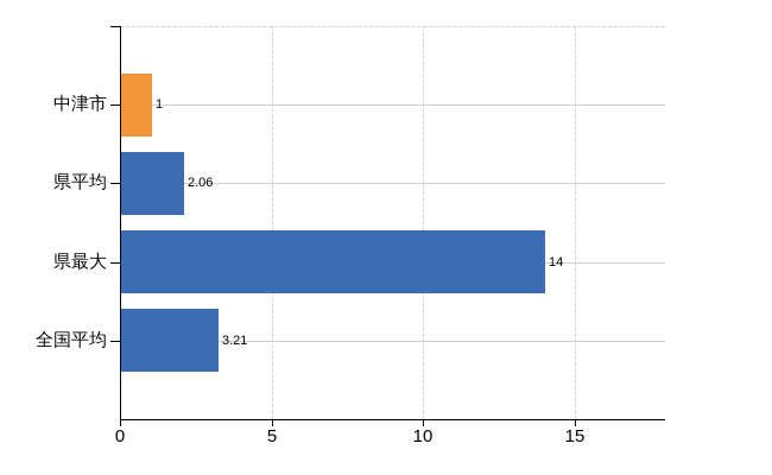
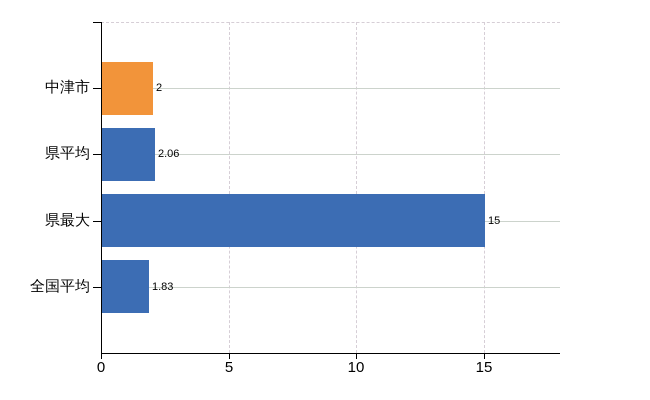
中津市: 1 -> 2
県最大: 14 -> 15
全国平均: 3.21 -> 1.83
